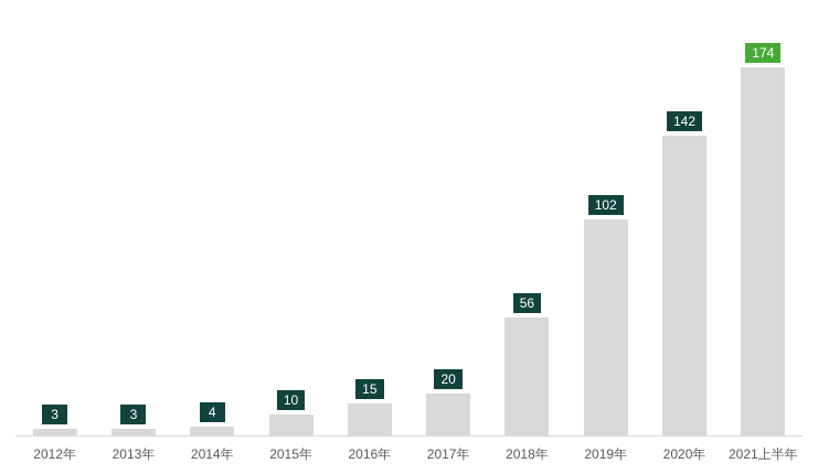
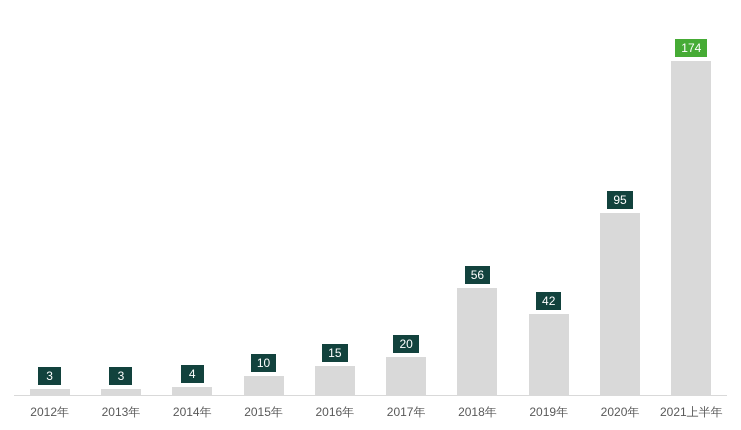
2019年: 102 -> 42
2020年: 142 -> 95
